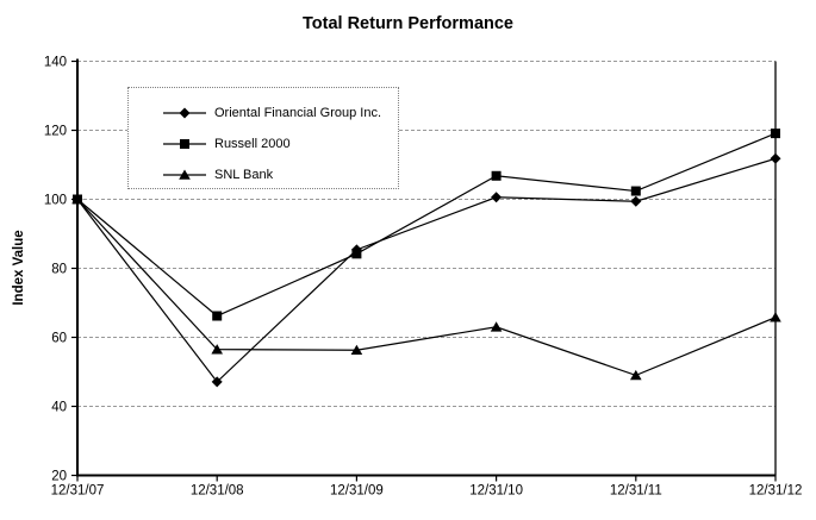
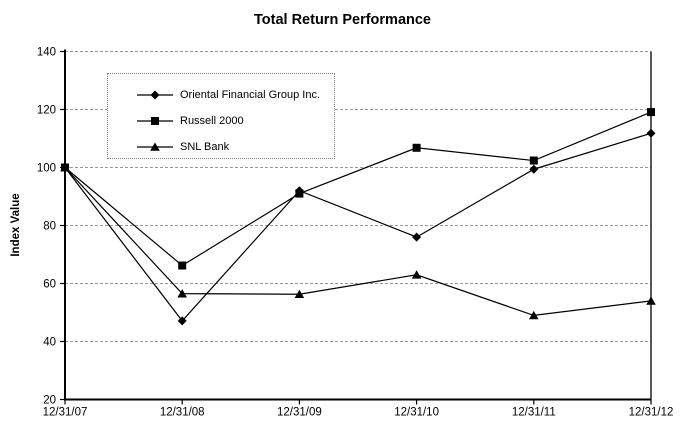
Oriental Financial Group Inc./12/31/09: 85 -> 92
Russell 2000/12/31/09: 84 -> 91
Oriental Financial Group Inc./12/31/10: 101 -> 76
SNL Bank/12/31/12: 66 -> 54
